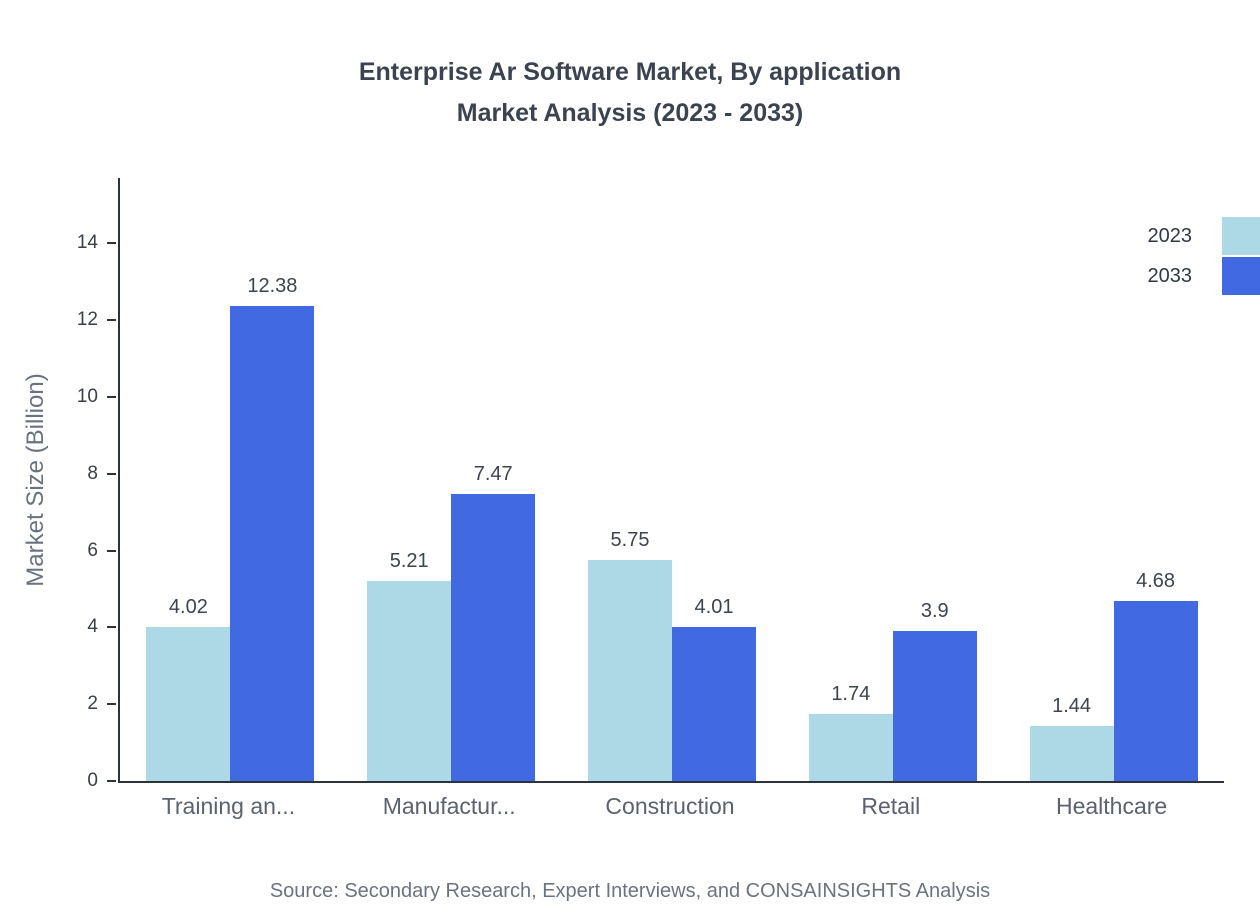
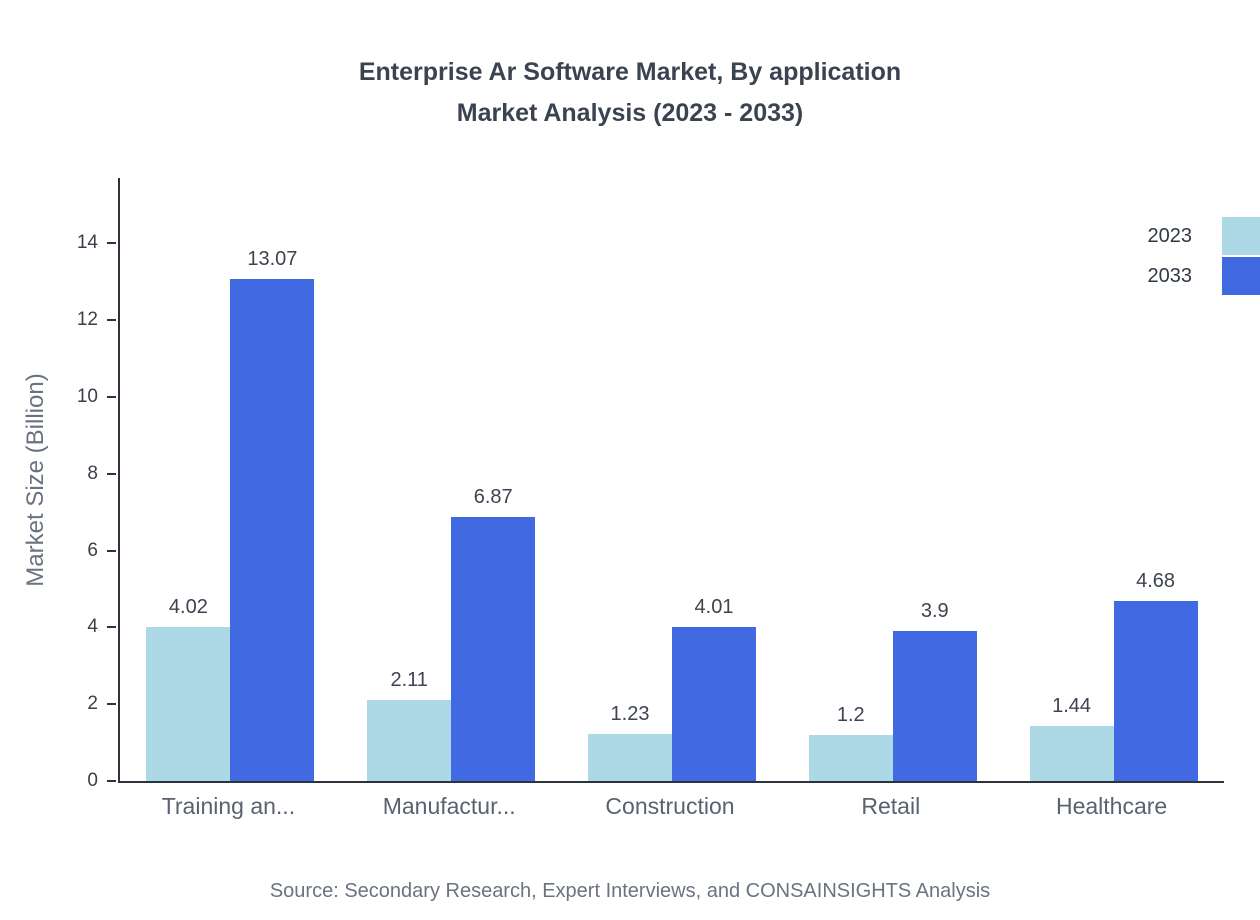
2033/Training an...: 12.38 -> 13.07
2023/Manufactur...: 5.21 -> 2.11
2033/Manufactur...: 7.47 -> 6.87
2023/Construction: 5.75 -> 1.23
2023/Retail: 1.74 -> 1.2
